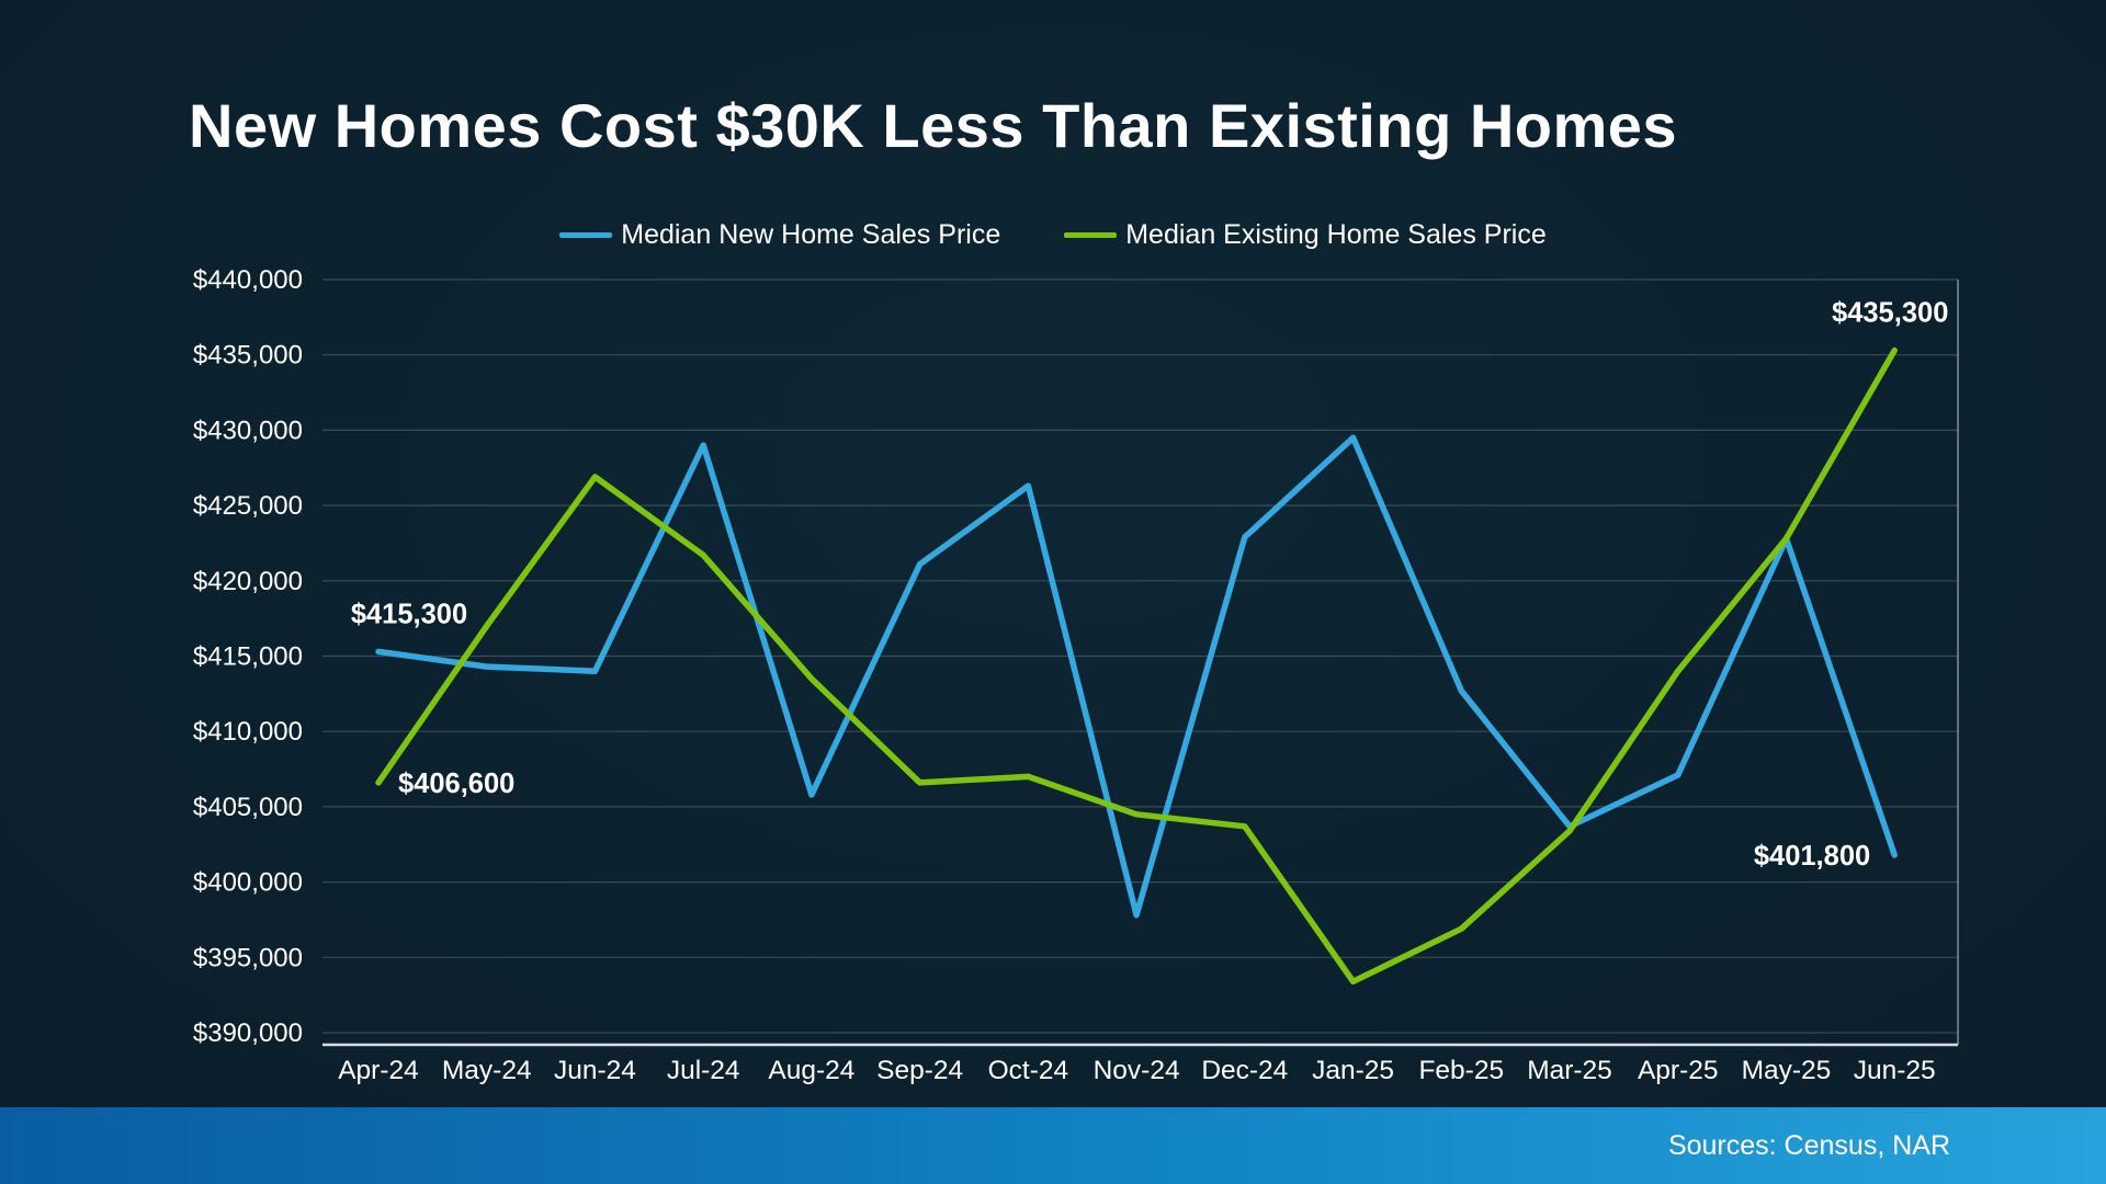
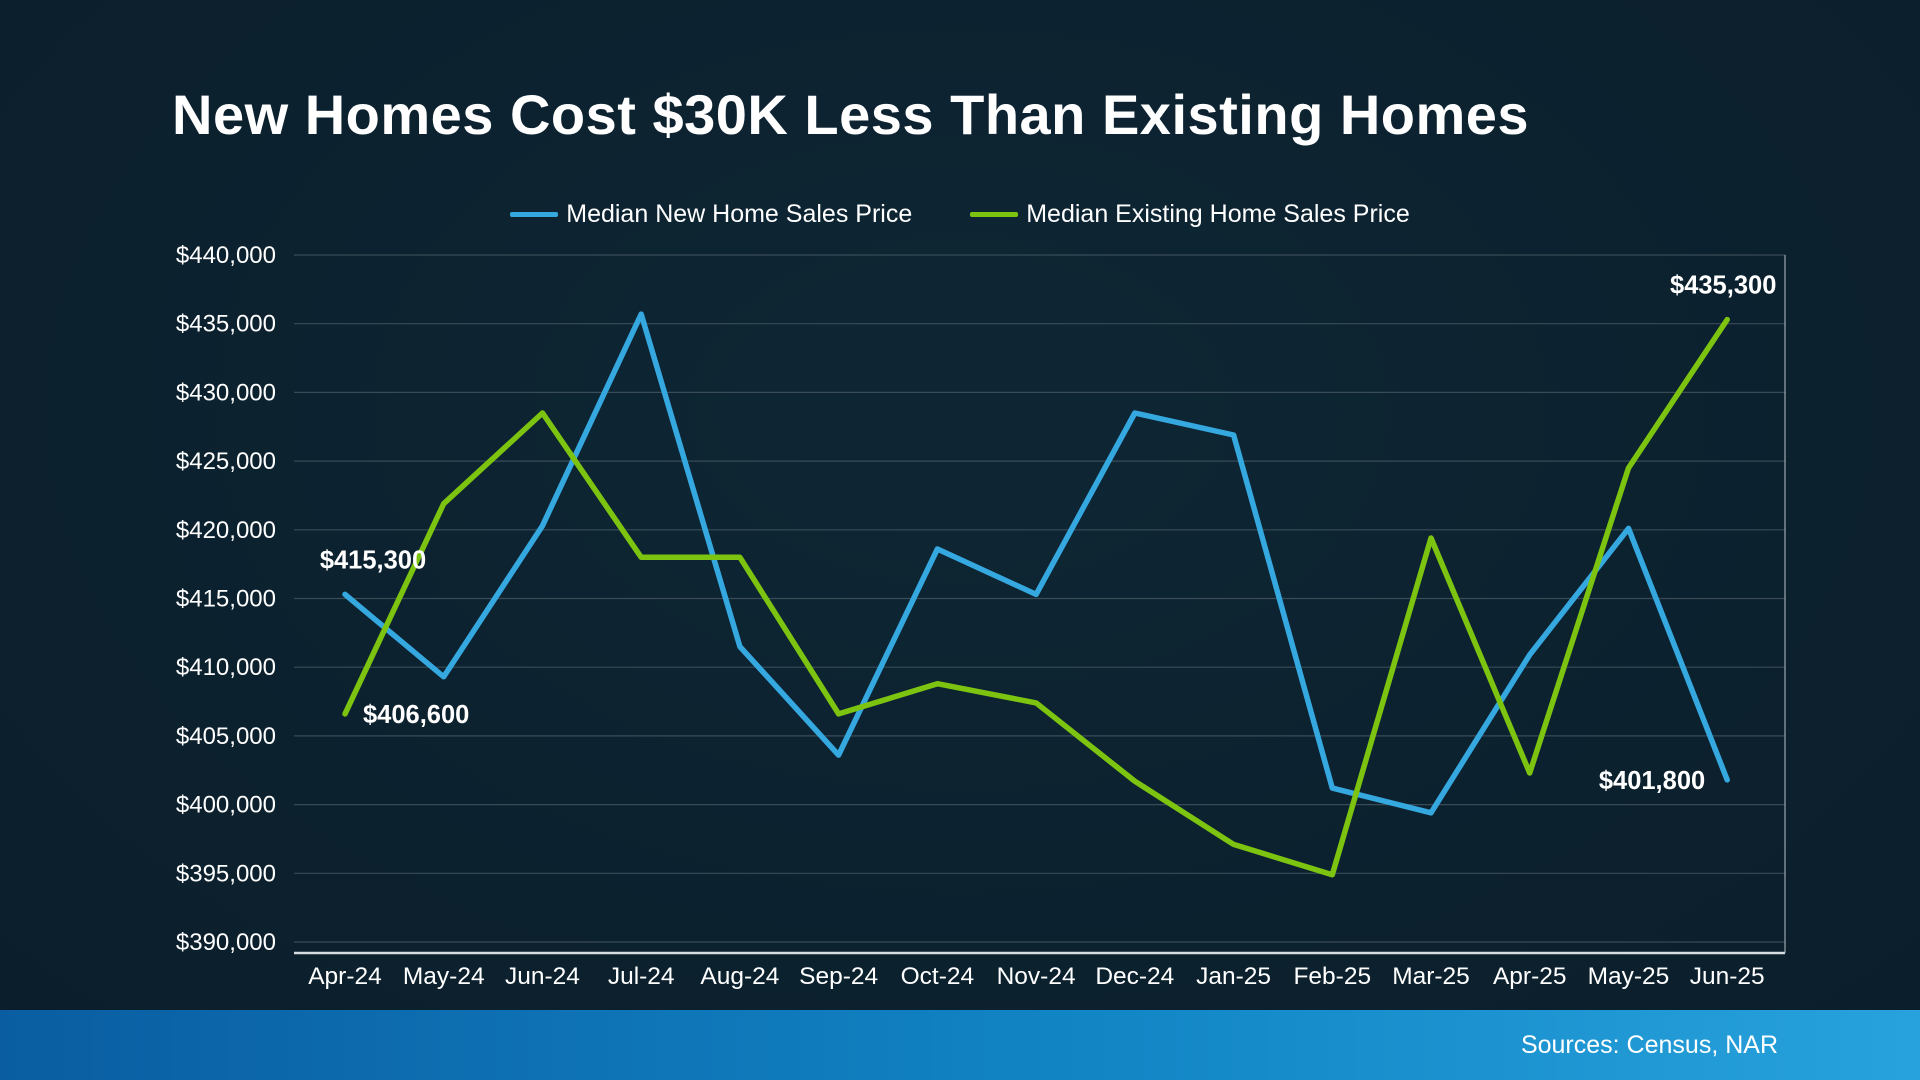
Median New Home Sales Price/May-24: $414300 -> $409300
Median Existing Home Sales Price/May-24: $417000 -> $421900
Median New Home Sales Price/Jun-24: $414000 -> $420300
Median Existing Home Sales Price/Jun-24: $426900 -> $428500
Median New Home Sales Price/Jul-24: $429000 -> $435700
Median Existing Home Sales Price/Jul-24: $421700 -> $418000
Median New Home Sales Price/Aug-24: $405800 -> $411500
Median Existing Home Sales Price/Aug-24: $413500 -> $418000
Median New Home Sales Price/Sep-24: $421100 -> $403600
Median New Home Sales Price/Oct-24: $426300 -> $418600
Median Existing Home Sales Price/Oct-24: $407000 -> $408800
Median New Home Sales Price/Nov-24: $397800 -> $415300
Median Existing Home Sales Price/Nov-24: $404500 -> $407400
Median New Home Sales Price/Dec-24: $422900 -> $428500
Median Existing Home Sales Price/Dec-24: $403700 -> $401700
Median New Home Sales Price/Jan-25: $429500 -> $426900
Median Existing Home Sales Price/Jan-25: $393400 -> $397100
Median New Home Sales Price/Feb-25: $412700 -> $401200
Median Existing Home Sales Price/Feb-25: $396900 -> $394900
Median New Home Sales Price/Mar-25: $403700 -> $399400
Median Existing Home Sales Price/Mar-25: $403400 -> $419400
Median New Home Sales Price/Apr-25: $407100 -> $410900
Median Existing Home Sales Price/Apr-25: $414000 -> $402300
Median New Home Sales Price/May-25: $422800 -> $420100
Median Existing Home Sales Price/May-25: $422800 -> $424500
